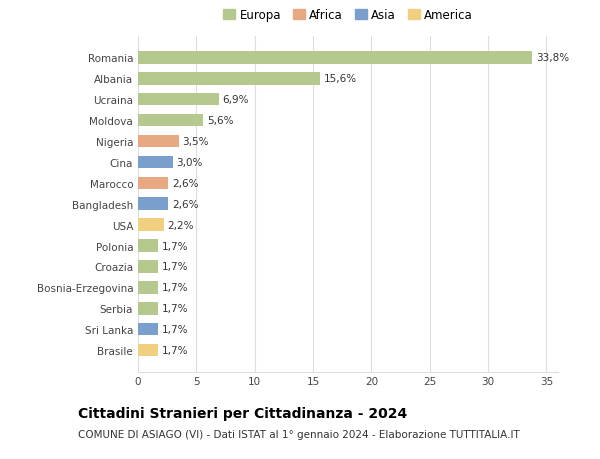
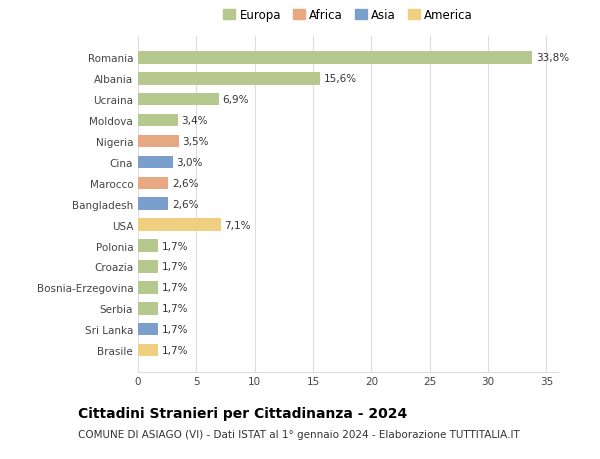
Moldova: 5,6% -> 3,4%
USA: 2,2% -> 7,1%
